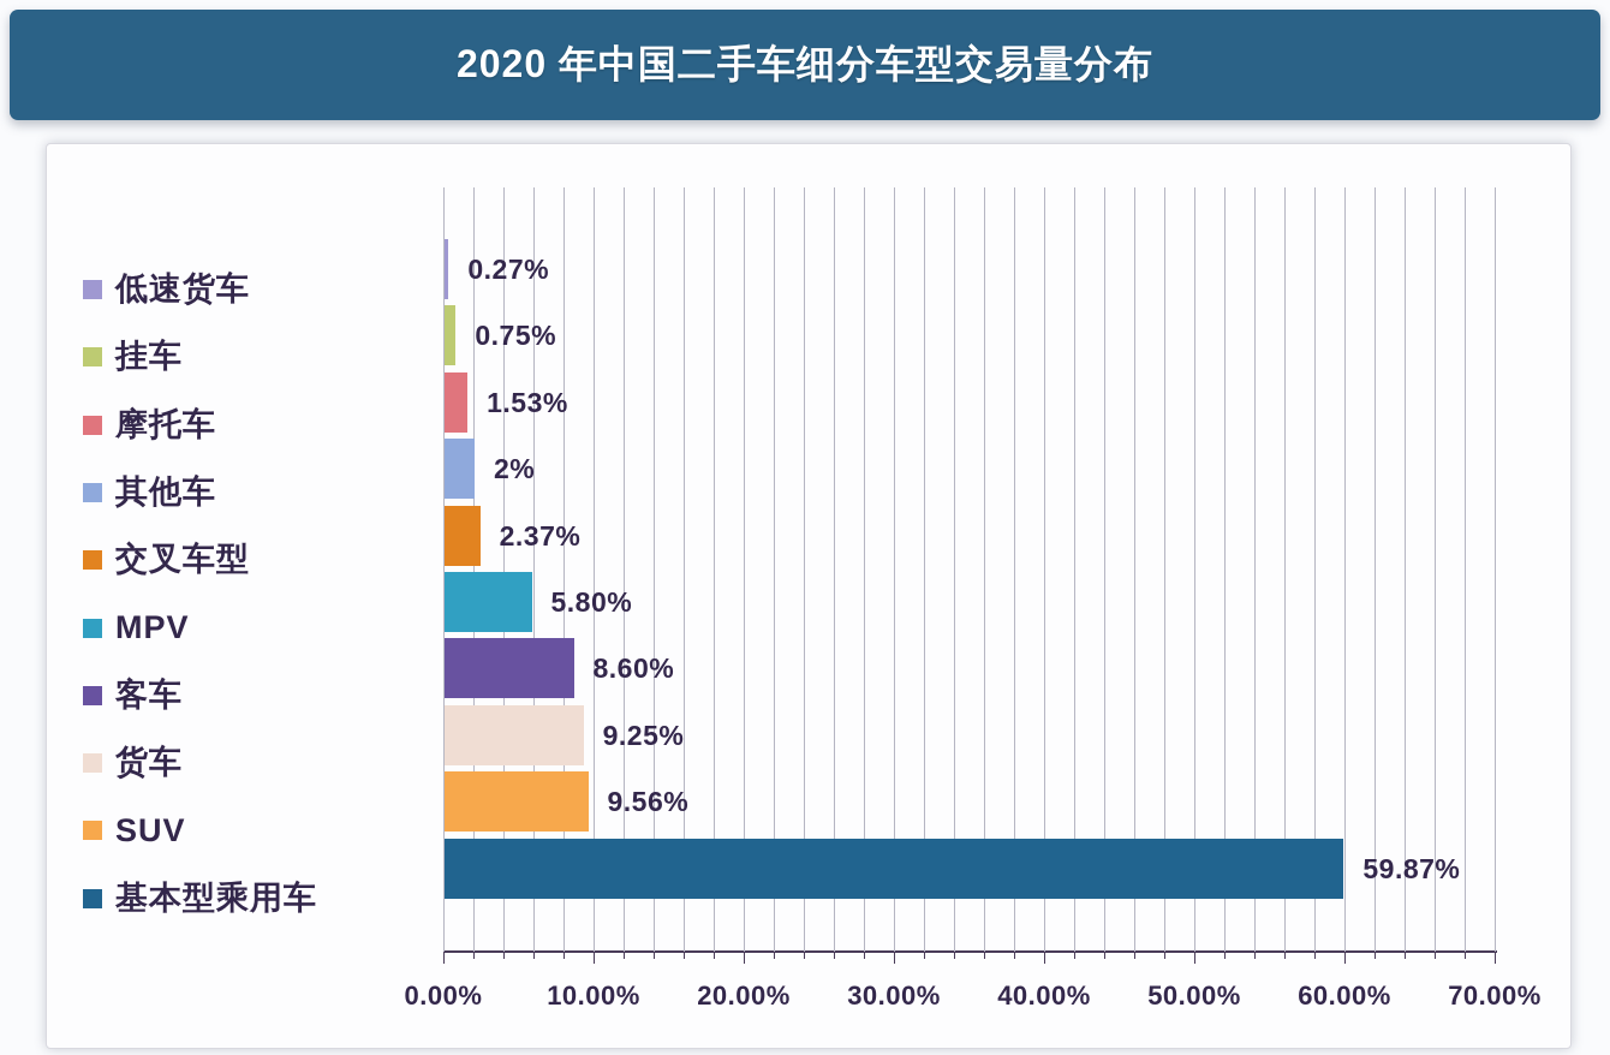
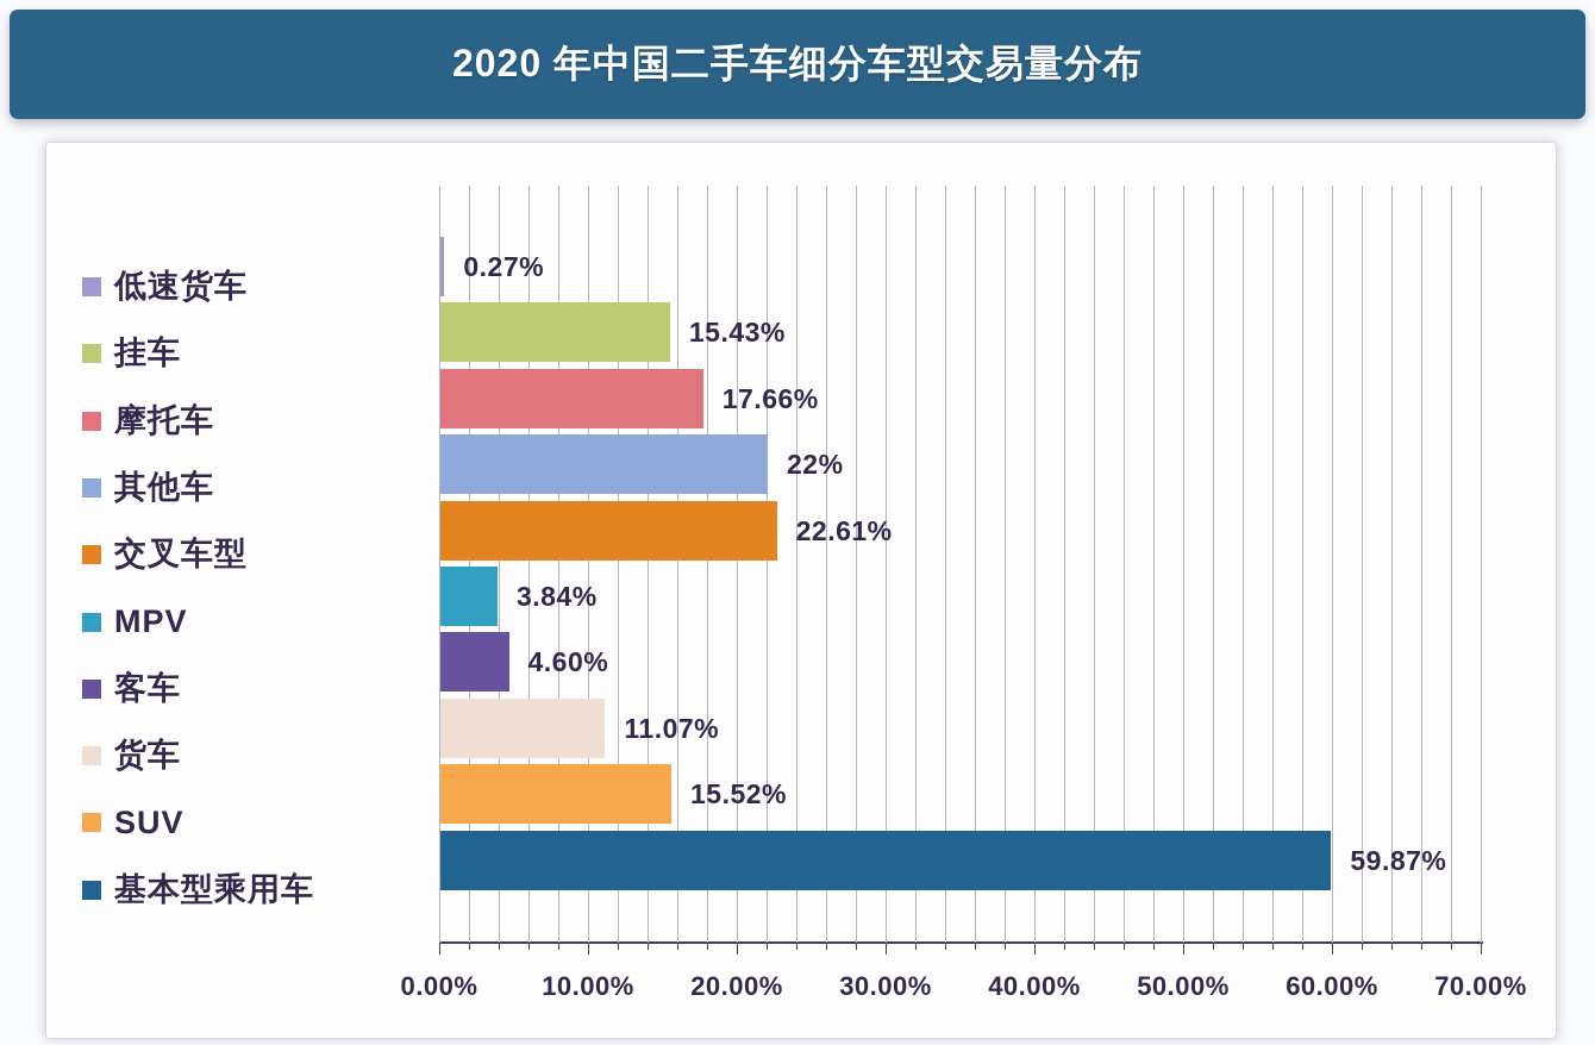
挂车: 0.75% -> 15.43%
摩托车: 1.53% -> 17.66%
其他车: 2% -> 22%
交叉车型: 2.37% -> 22.61%
MPV: 5.80% -> 3.84%
客车: 8.60% -> 4.60%
货车: 9.25% -> 11.07%
SUV: 9.56% -> 15.52%
